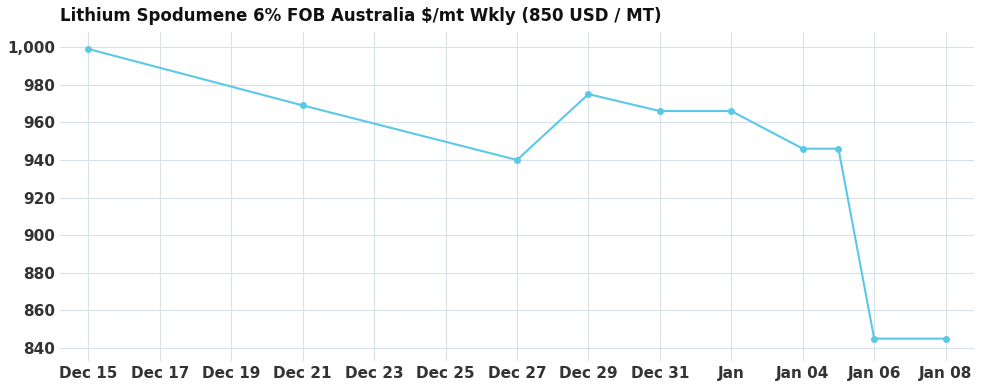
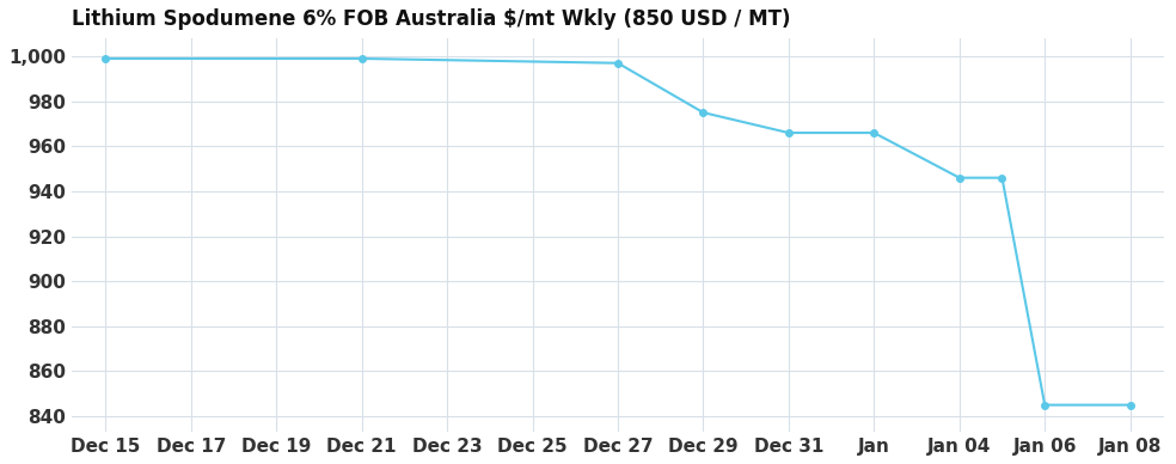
Dec 21: 969 -> 999
Dec 27: 940 -> 997
